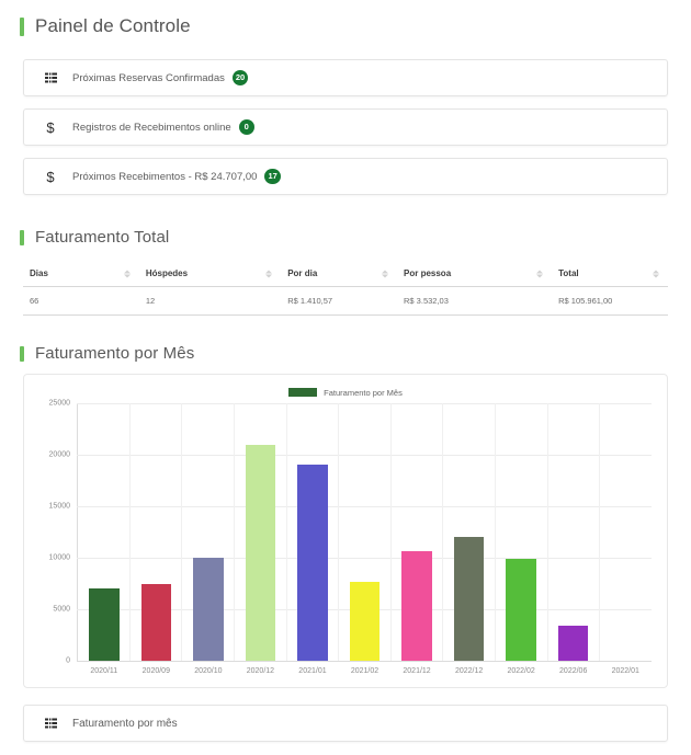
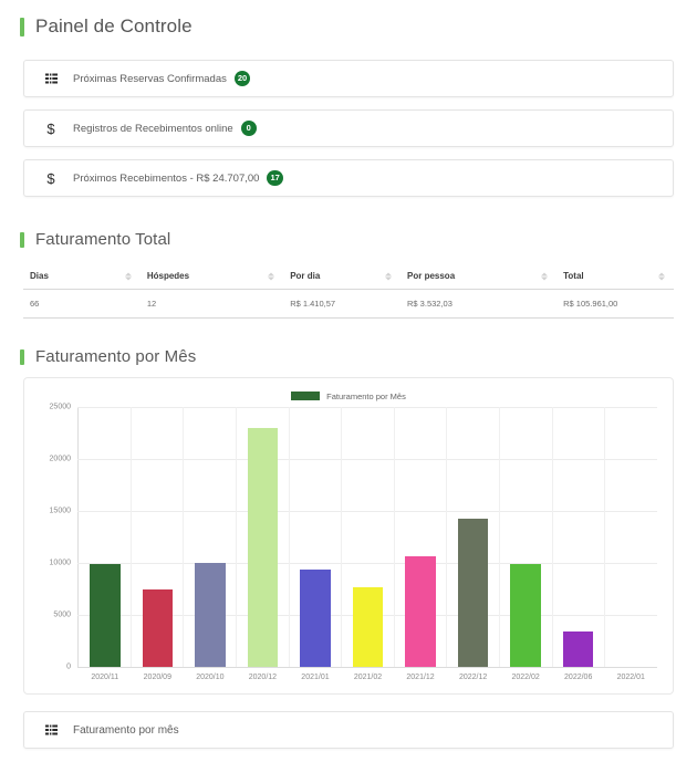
2020/11: 7000 -> 10000
2020/12: 21000 -> 23000
2021/01: 19000 -> 9000
2022/12: 12000 -> 14000
